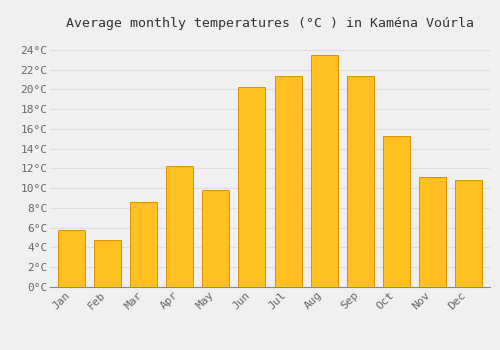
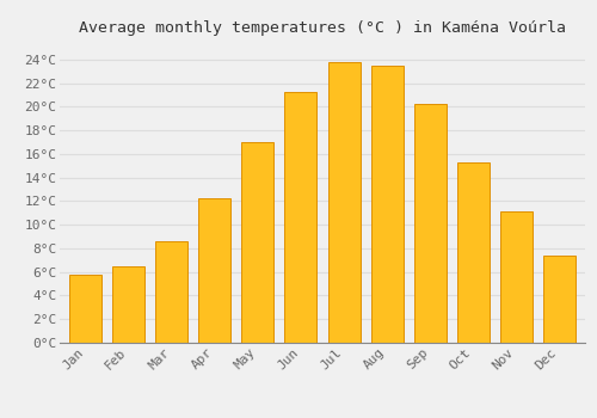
Feb: 4.8°C -> 6.5°C
May: 9.8°C -> 17.0°C
Jun: 20.2°C -> 21.2°C
Jul: 21.4°C -> 23.8°C
Sep: 21.4°C -> 20.2°C
Dec: 10.8°C -> 7.4°C
